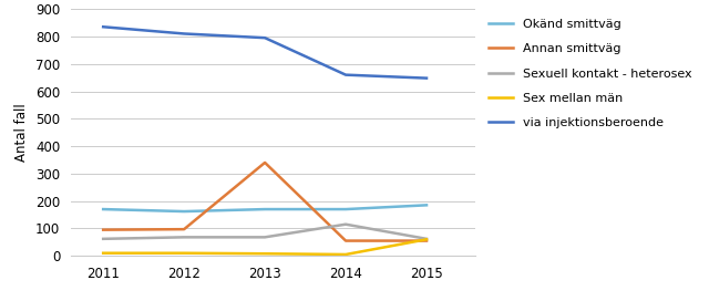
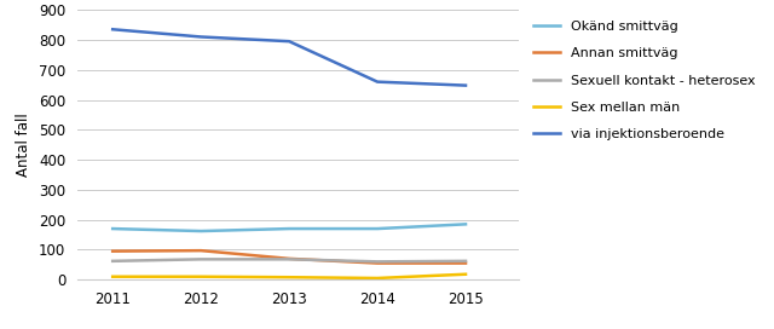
Annan smittväg/2013: 340 -> 70
Sexuell kontakt - heterosex/2014: 115 -> 60
Sex mellan män/2015: 60 -> 18
